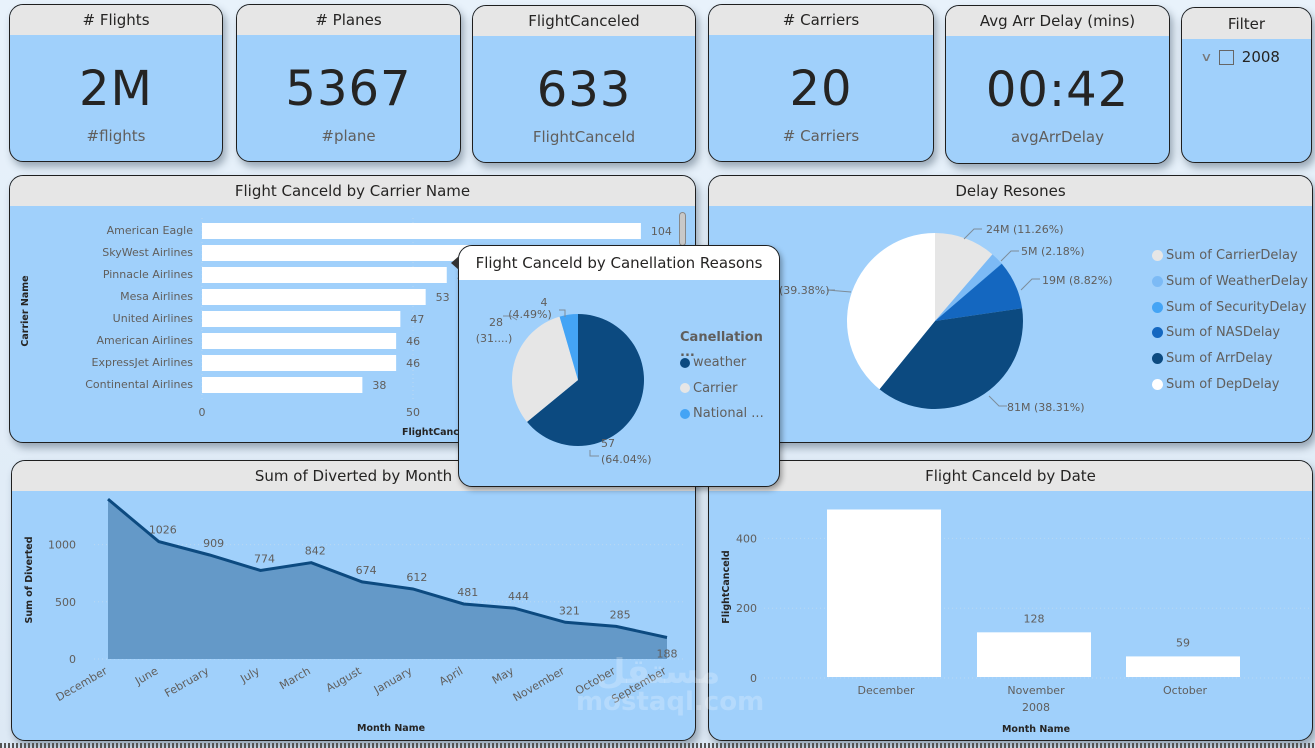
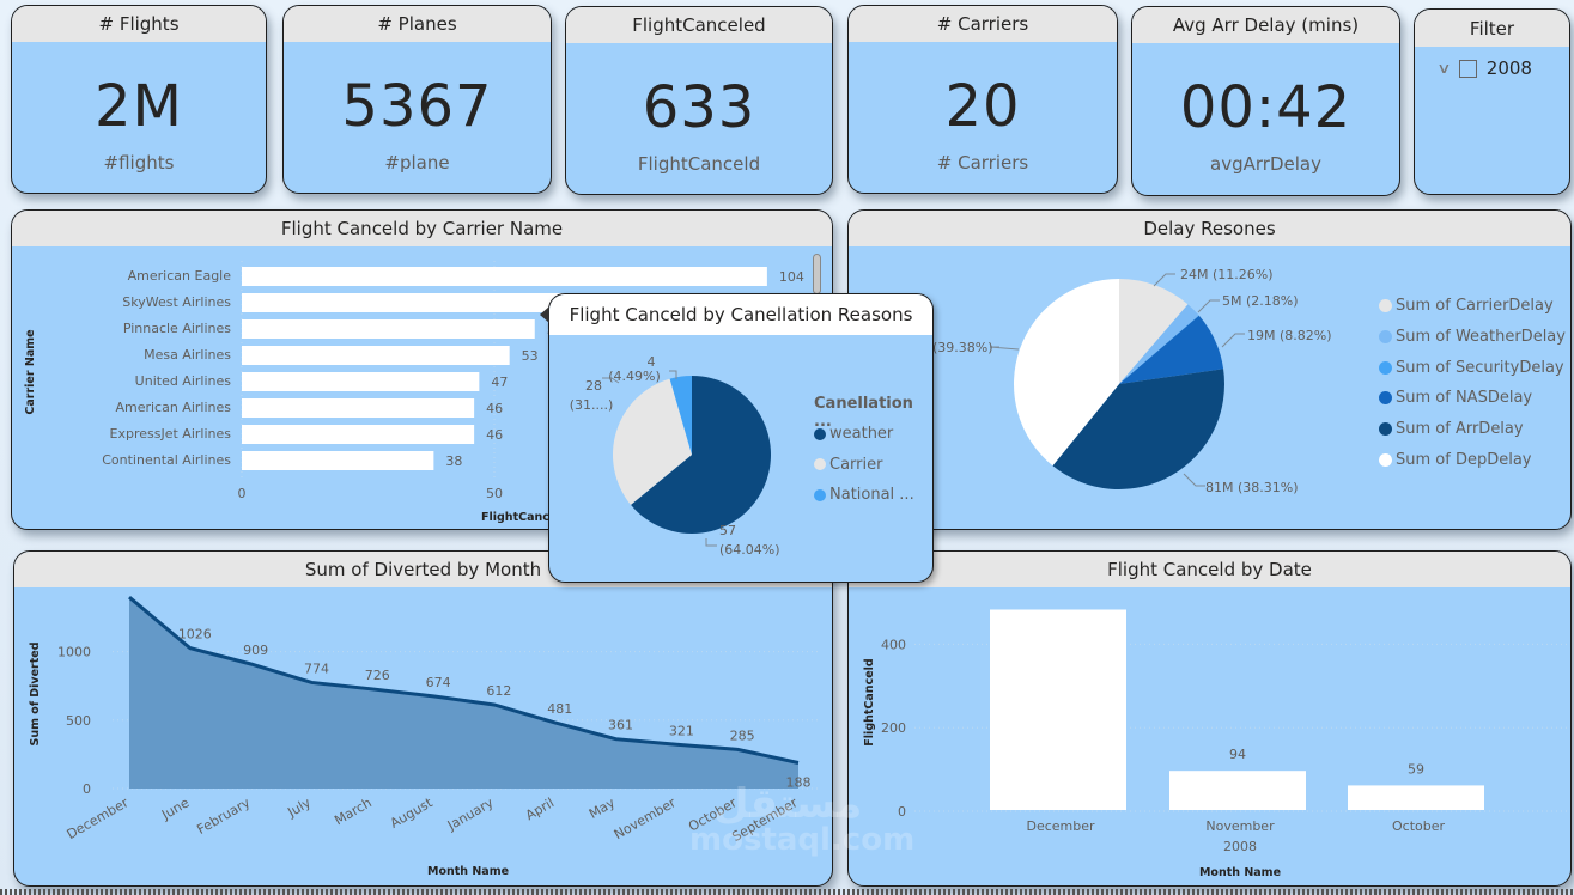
Sum of Diverted by Month/March: 842 -> 726
Sum of Diverted by Month/May: 444 -> 361
Flight Canceld by Date/November: 128 -> 94
